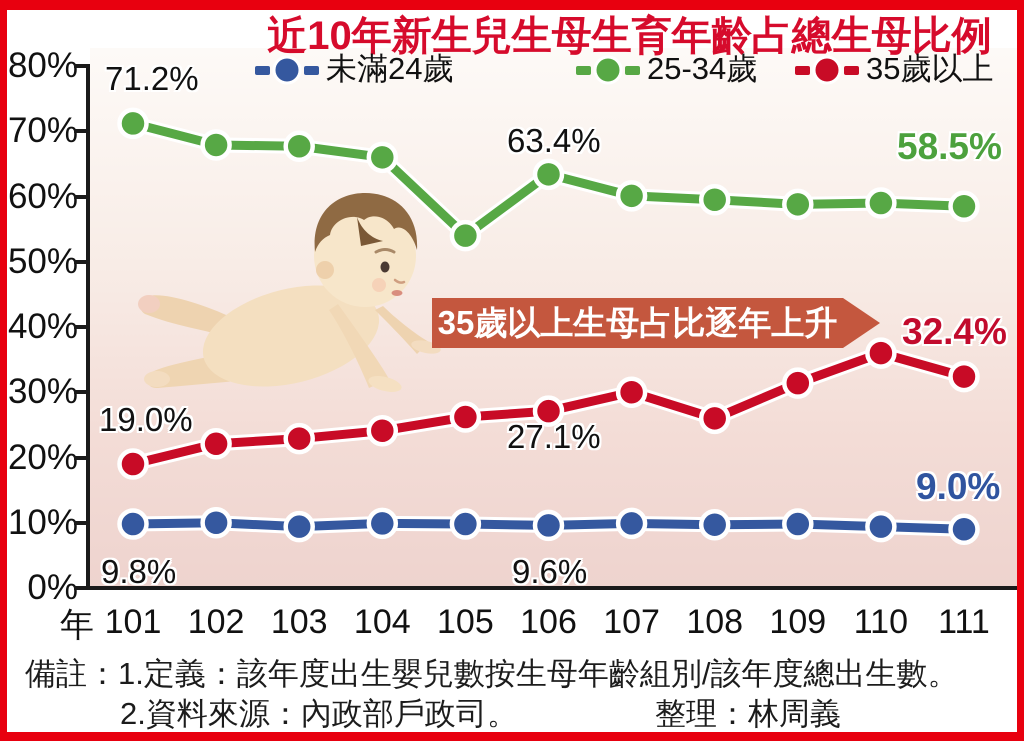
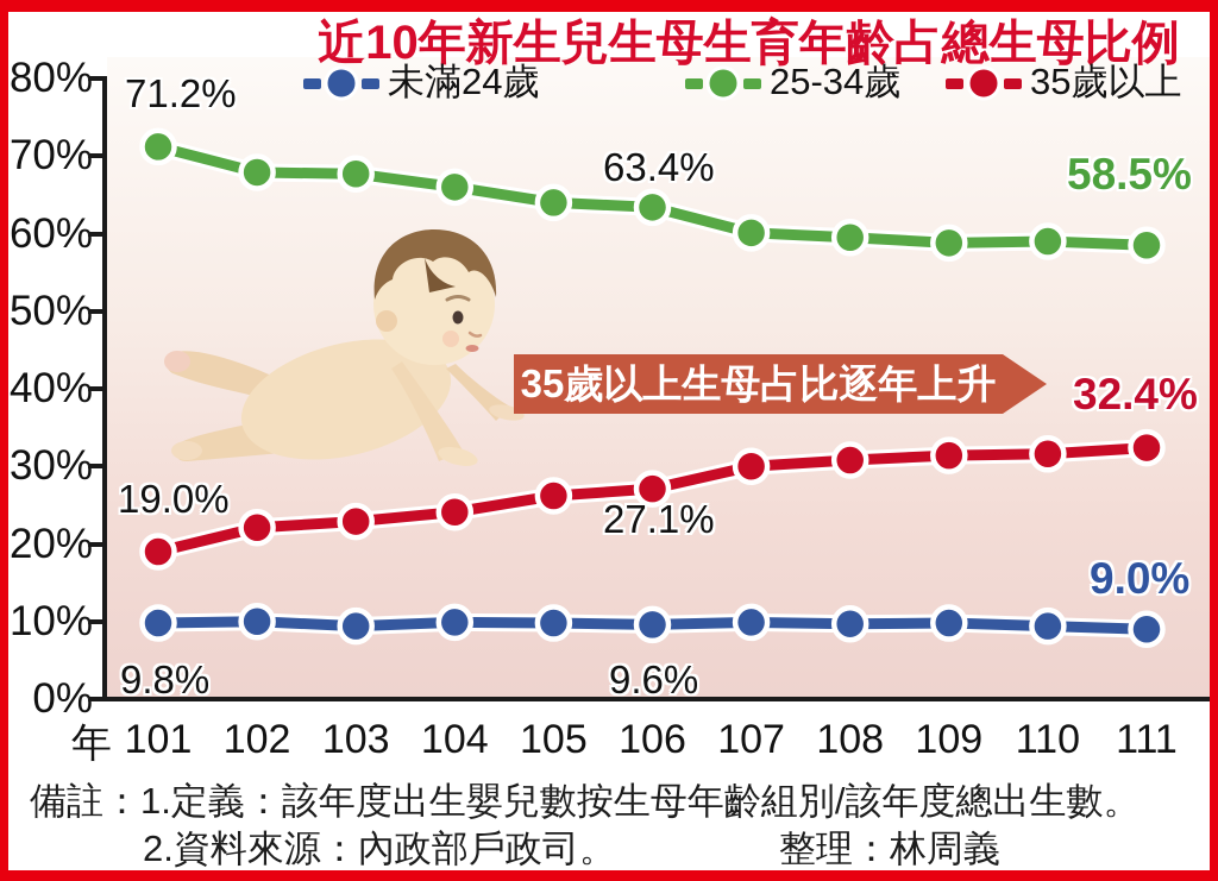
25-34歲/105: 54% -> 64%
35歲以上/108: 26% -> 31%
35歲以上/110: 36% -> 32%
